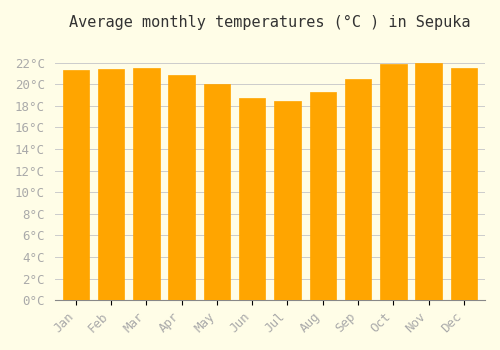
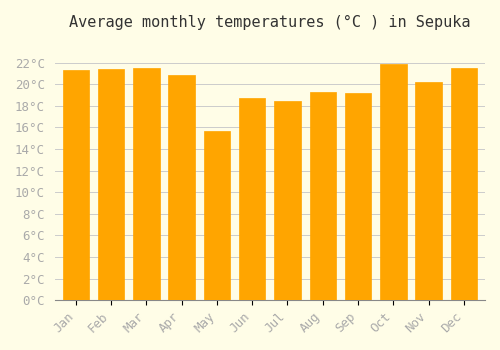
May: 20.0°C -> 15.7°C
Sep: 20.5°C -> 19.2°C
Nov: 22.0°C -> 20.2°C
